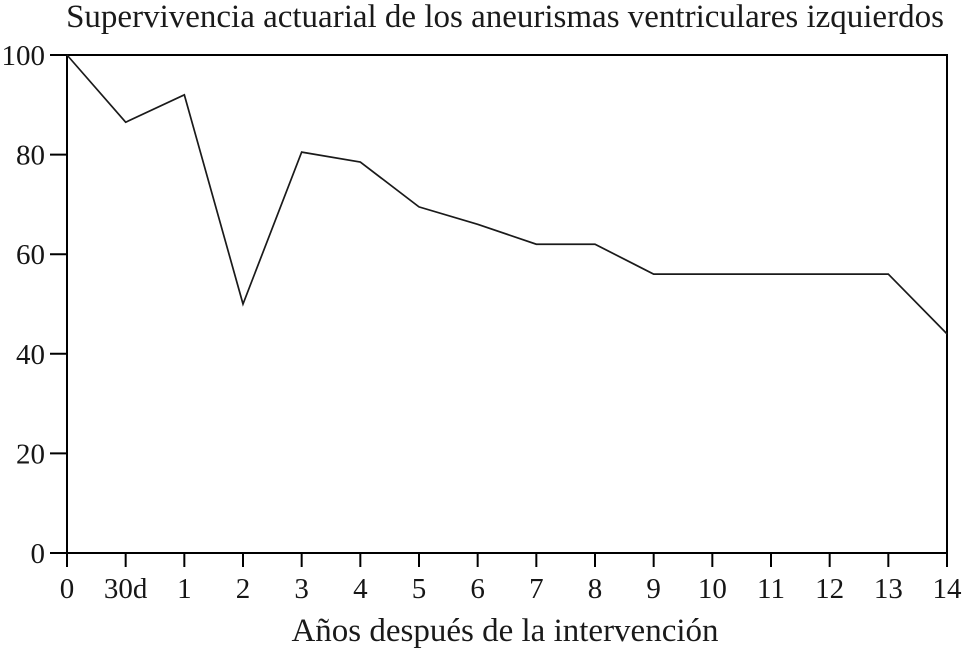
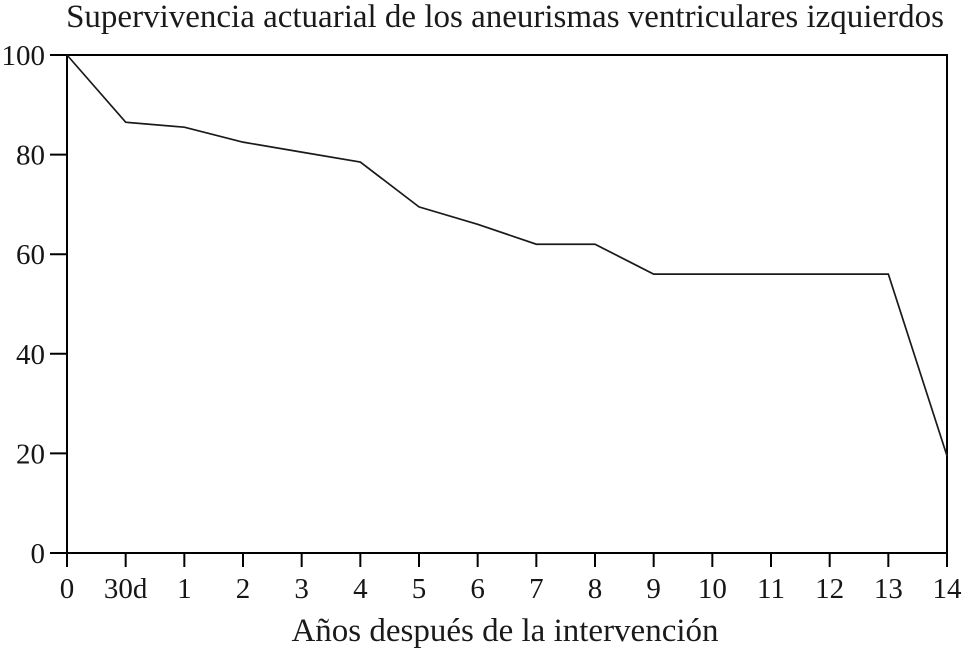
1: 92 -> 86
2: 50 -> 82
14: 44 -> 20
